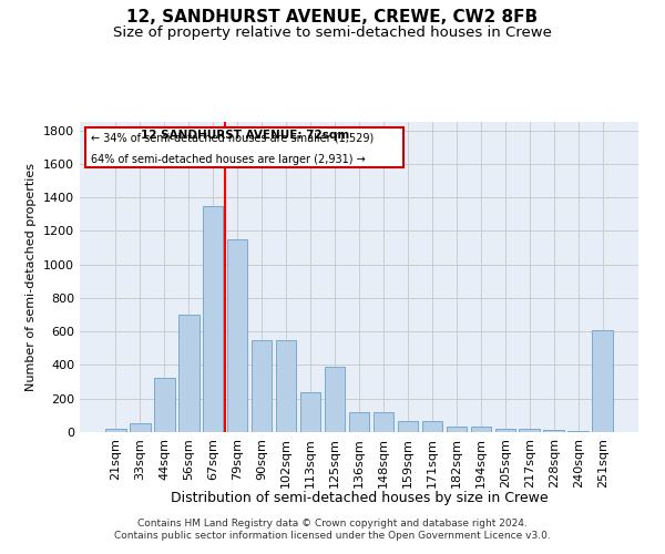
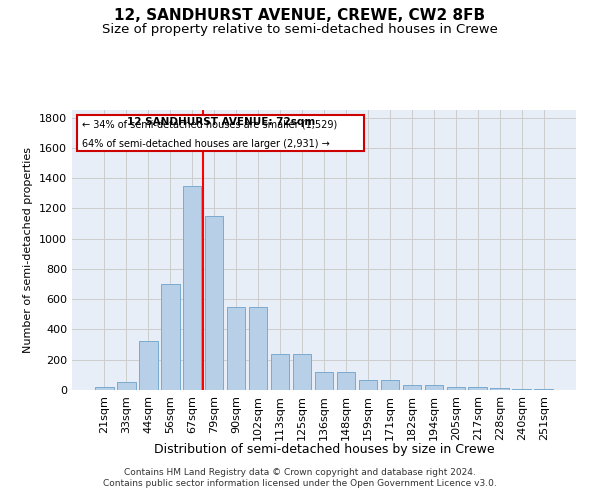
125sqm: 390 -> 240
251sqm: 610 -> 0
